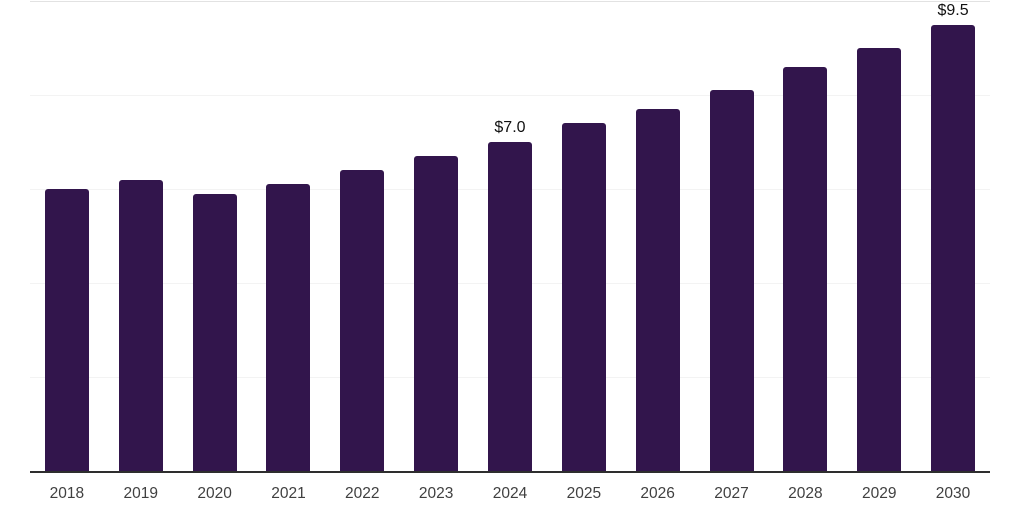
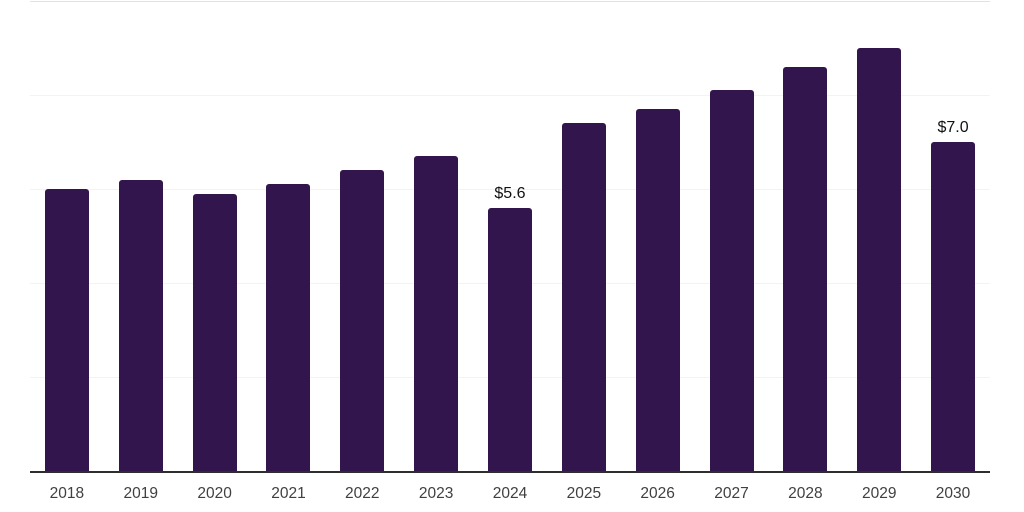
2024: $7.0 -> $5.6
2030: $9.5 -> $7.0
